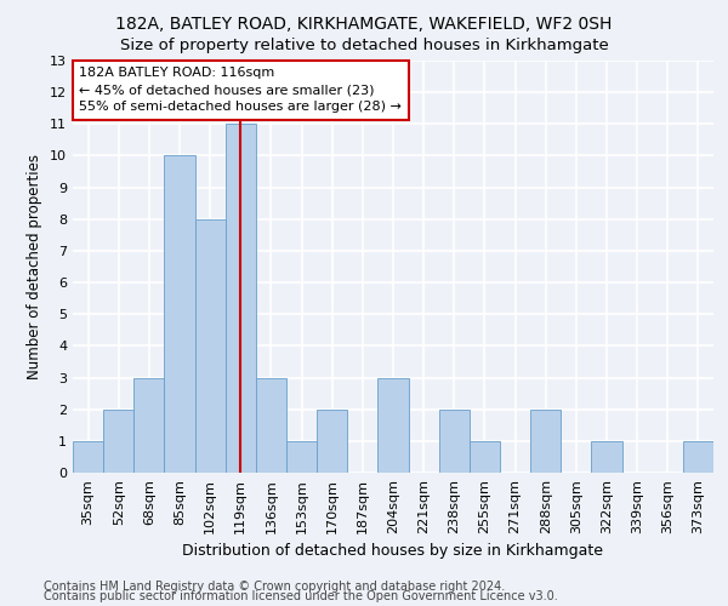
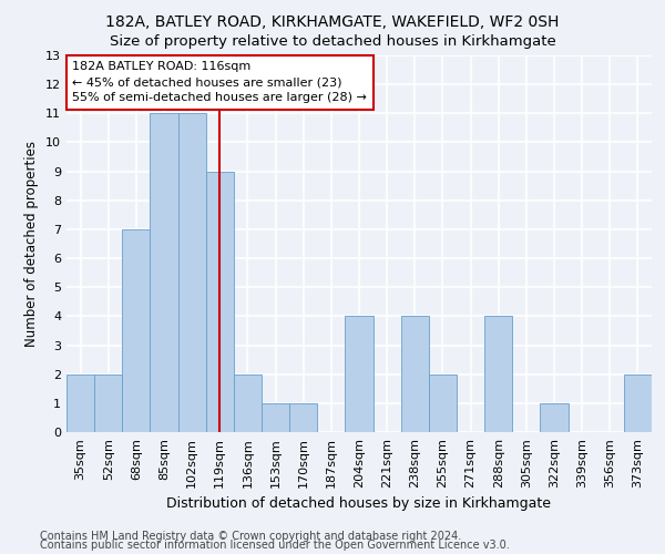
35sqm: 1 -> 2
68sqm: 3 -> 7
85sqm: 10 -> 11
102sqm: 8 -> 11
119sqm: 11 -> 9
136sqm: 3 -> 2
170sqm: 2 -> 1
204sqm: 3 -> 4
238sqm: 2 -> 4
255sqm: 1 -> 2
288sqm: 2 -> 4
373sqm: 1 -> 2
